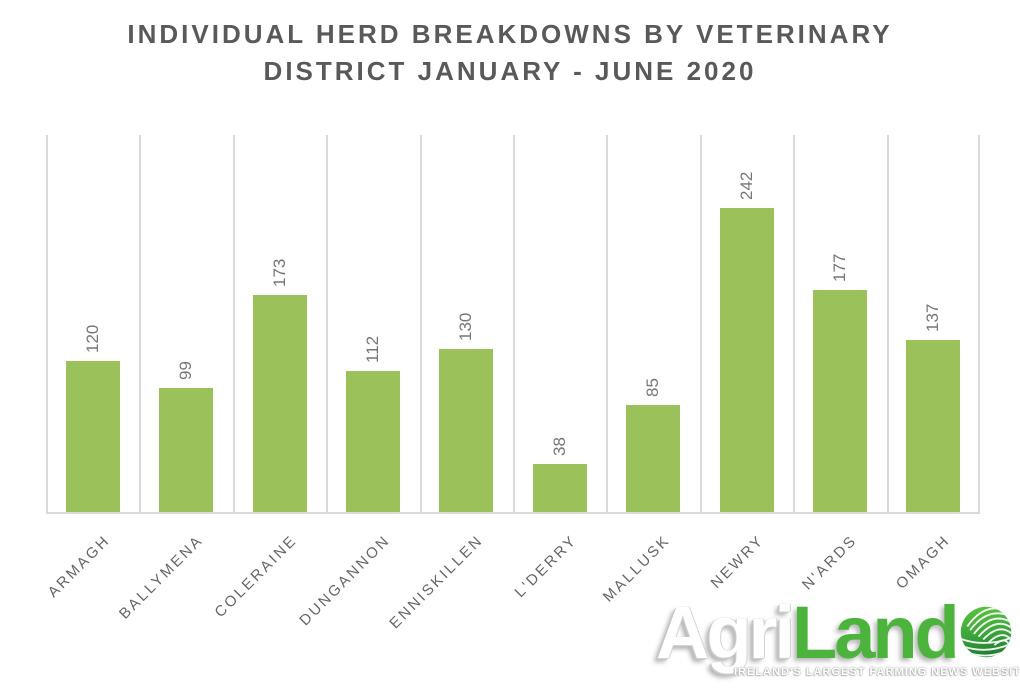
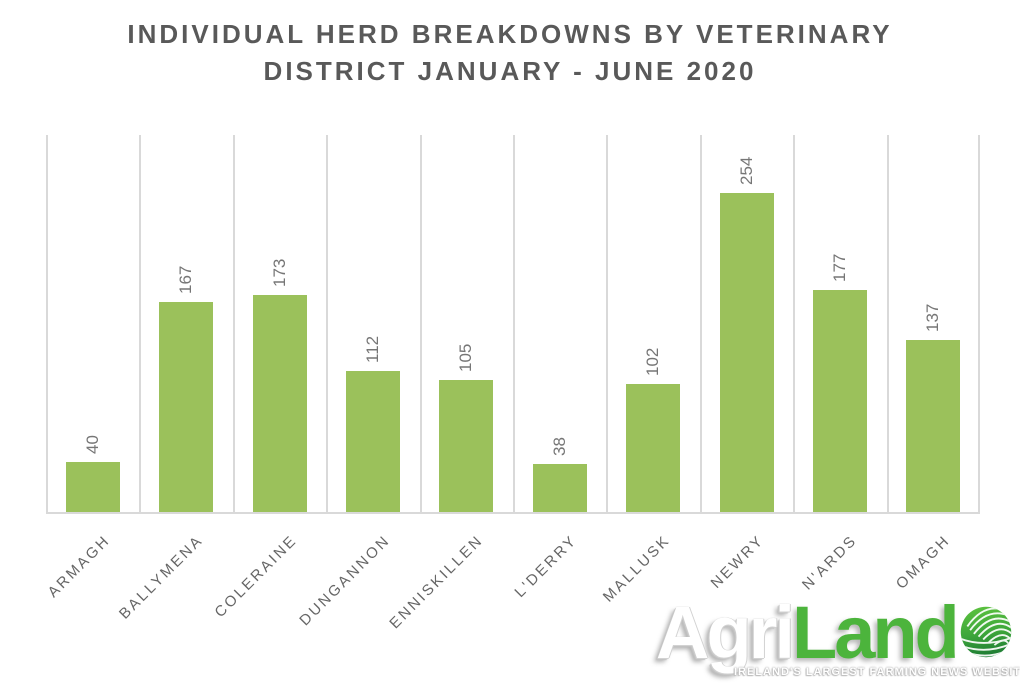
ARMAGH: 120 -> 40
BALLYMENA: 99 -> 167
ENNISKILLEN: 130 -> 105
MALLUSK: 85 -> 102
NEWRY: 242 -> 254
